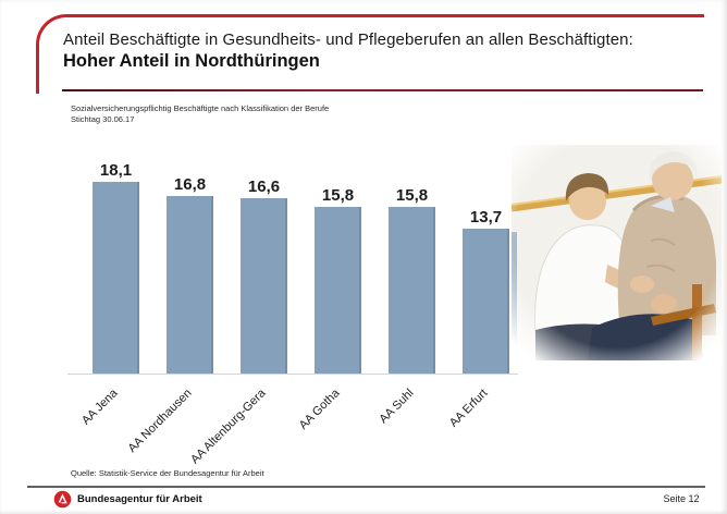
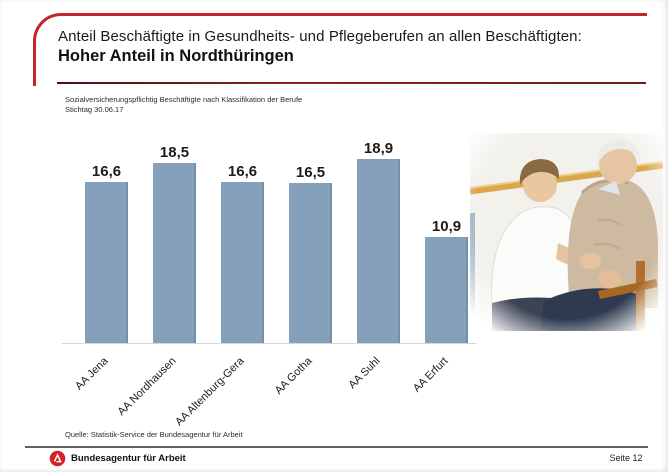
AA Jena: 18,1 -> 16,6
AA Nordhausen: 16,8 -> 18,5
AA Gotha: 15,8 -> 16,5
AA Suhl: 15,8 -> 18,9
AA Erfurt: 13,7 -> 10,9
